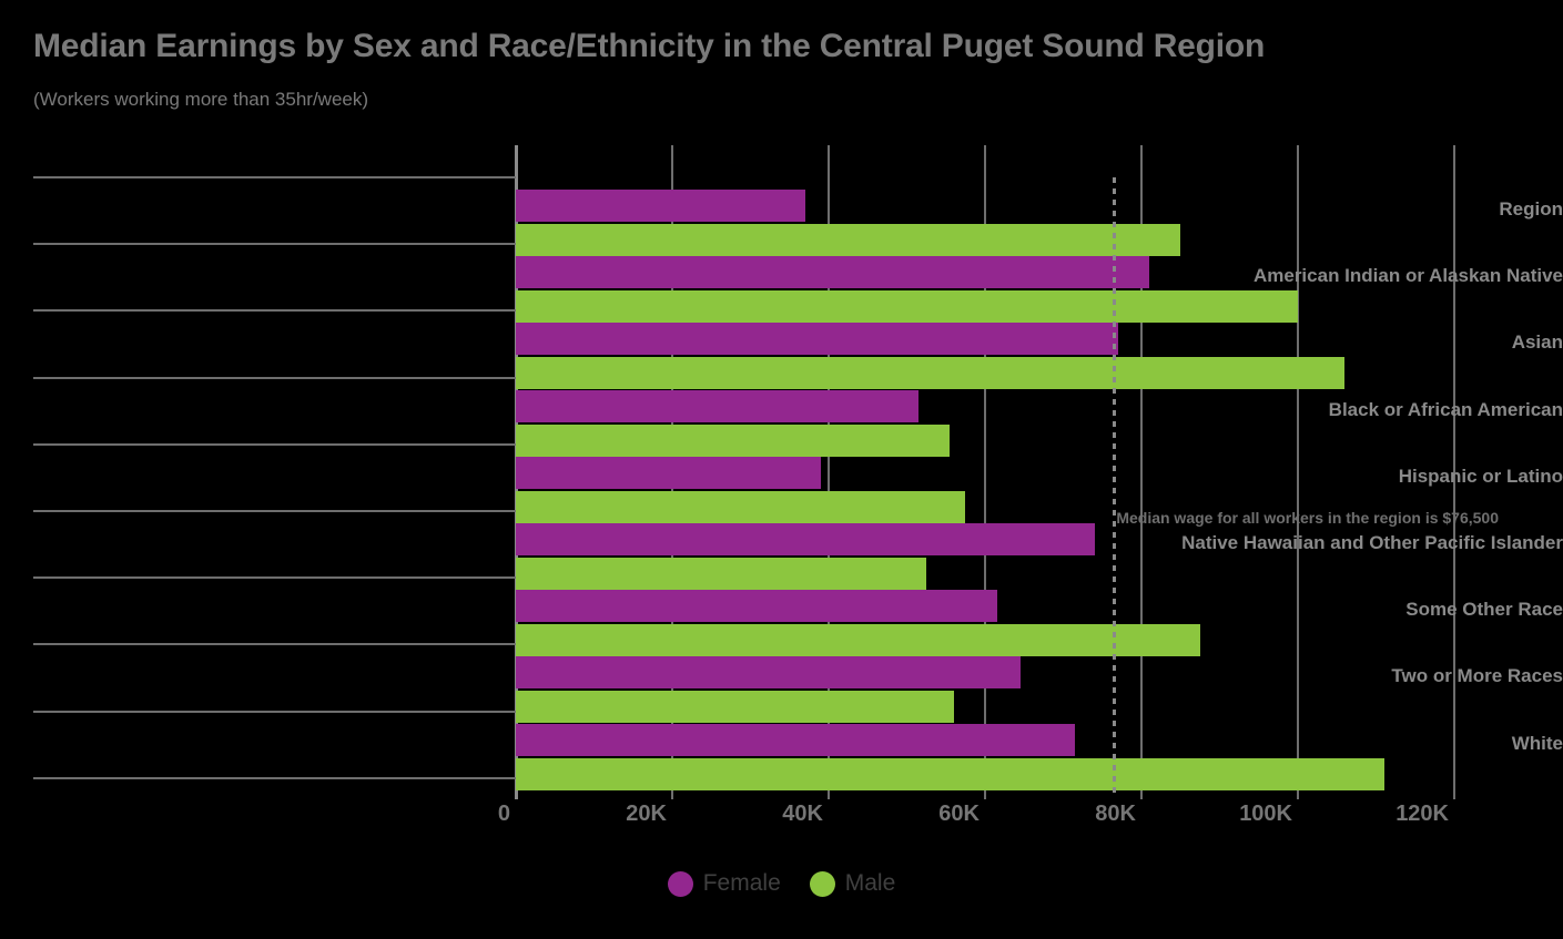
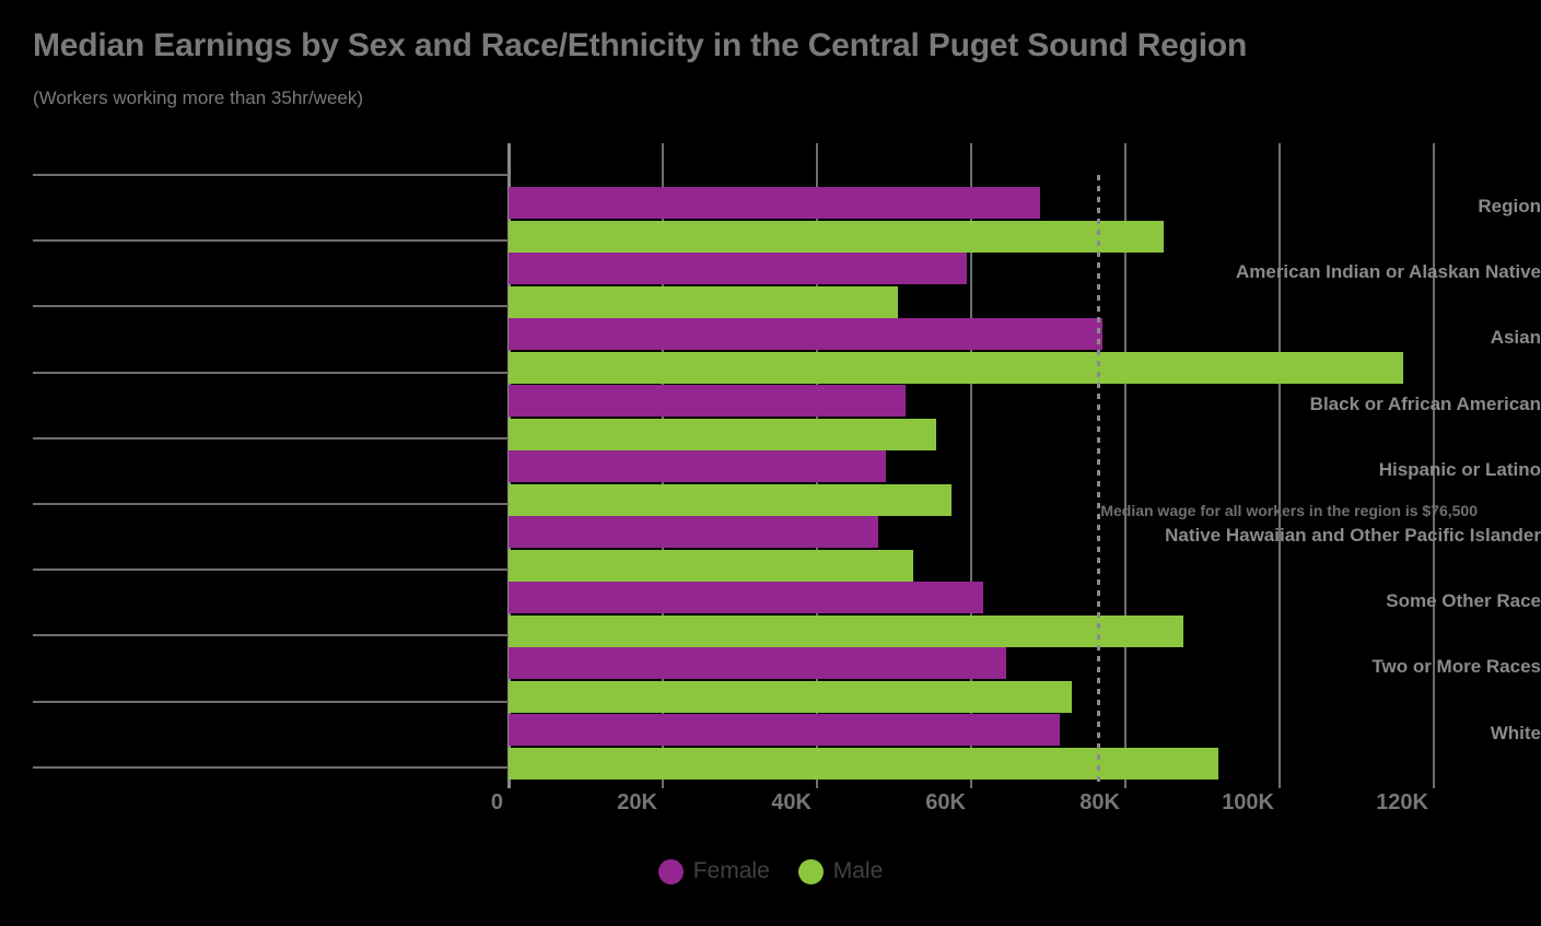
Female/Region: 37K -> 69K
Female/American Indian or Alaskan Native: 81K -> 60K
Male/American Indian or Alaskan Native: 100K -> 50K
Male/Asian: 106K -> 116K
Female/Hispanic or Latino: 39K -> 49K
Female/Native Hawaiian and Other Pacific Islander: 74K -> 48K
Male/Two or More Races: 56K -> 73K
Male/White: 111K -> 92K
